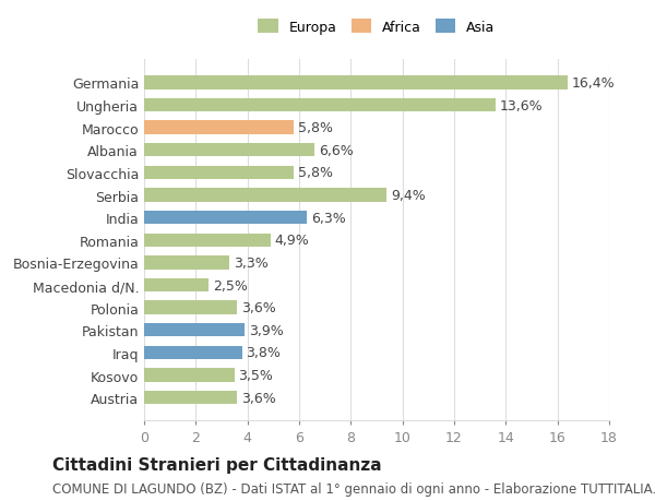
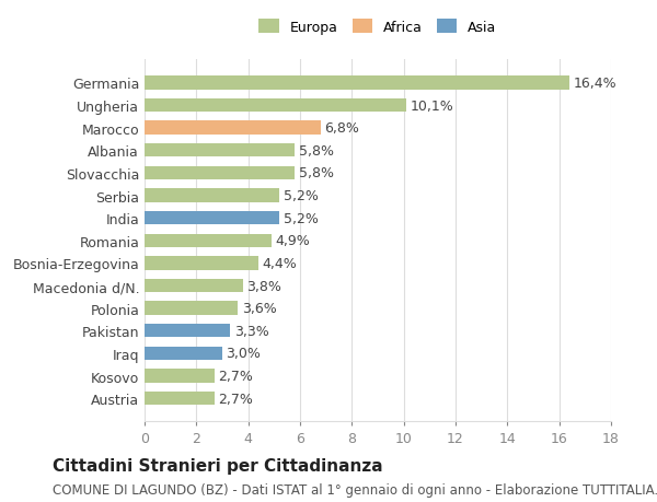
Ungheria: 13,6% -> 10,1%
Marocco: 5,8% -> 6,8%
Albania: 6,6% -> 5,8%
Serbia: 9,4% -> 5,2%
India: 6,3% -> 5,2%
Bosnia-Erzegovina: 3,3% -> 4,4%
Macedonia d/N.: 2,5% -> 3,8%
Pakistan: 3,9% -> 3,3%
Iraq: 3,8% -> 3,0%
Kosovo: 3,5% -> 2,7%
Austria: 3,6% -> 2,7%
